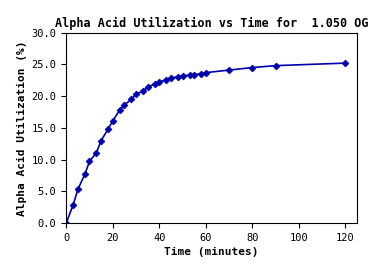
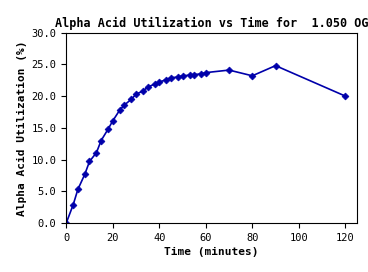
80: 24.5 -> 23.2
120: 25.2 -> 20.0
